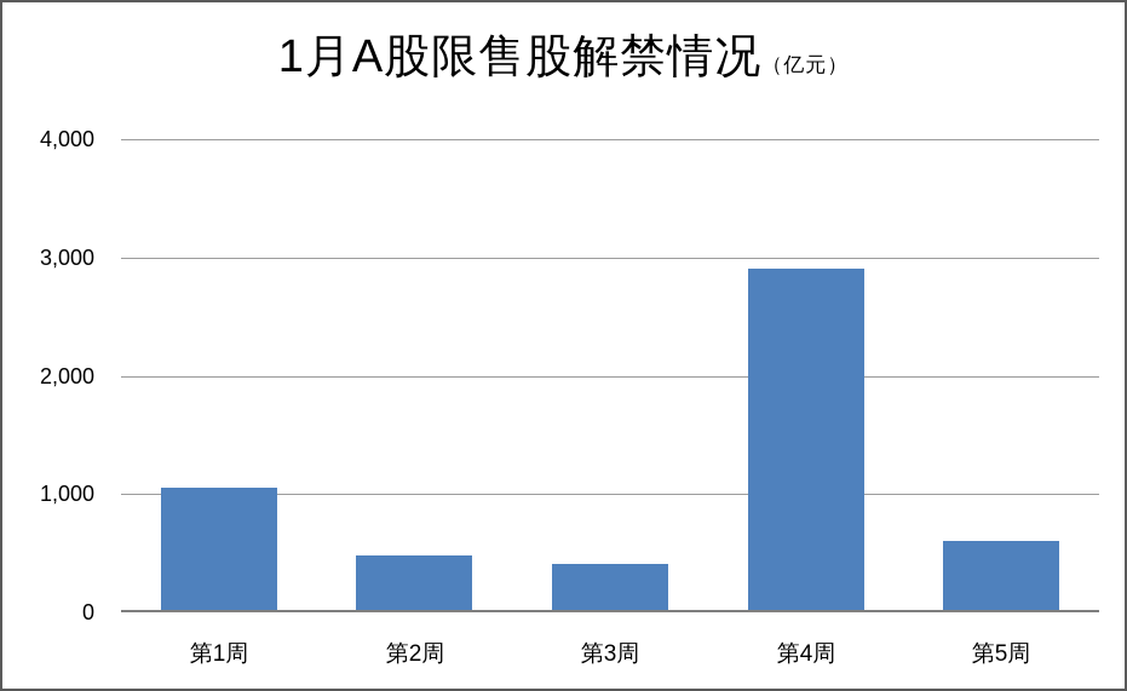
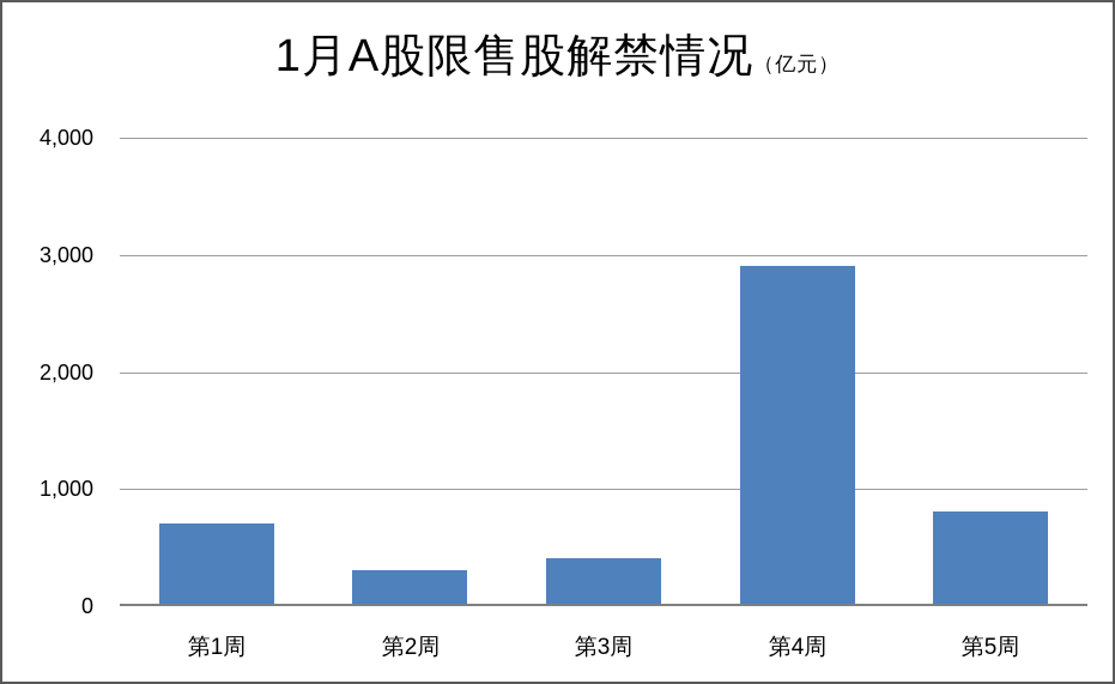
第1周: 1000 -> 700
第2周: 500 -> 300
第5周: 600 -> 800
